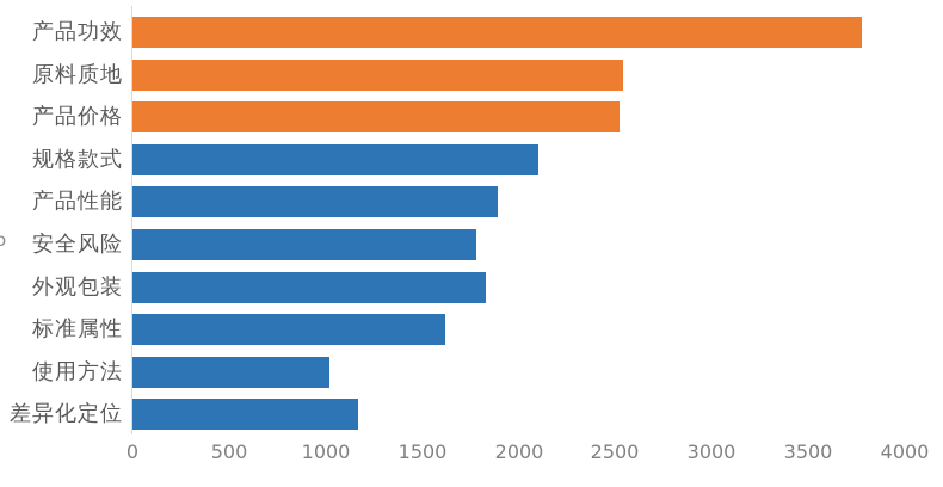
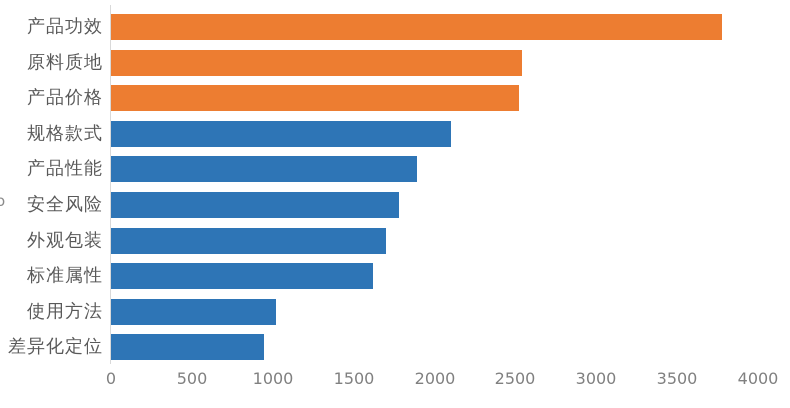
外观包装: 1830 -> 1700
差异化定位: 1170 -> 940
